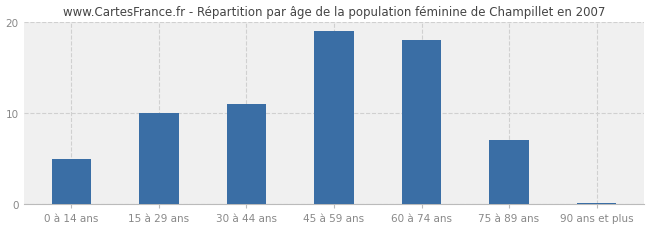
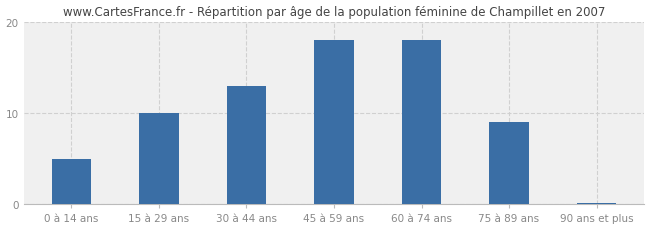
30 à 44 ans: 11.0 -> 13.0
45 à 59 ans: 19.0 -> 18.0
75 à 89 ans: 7.0 -> 9.0
